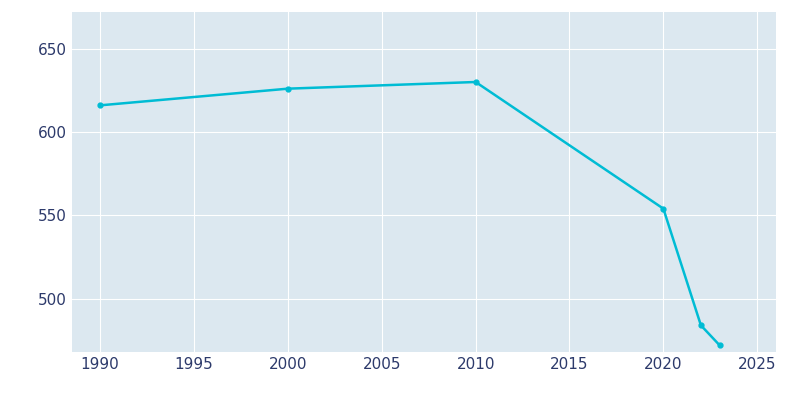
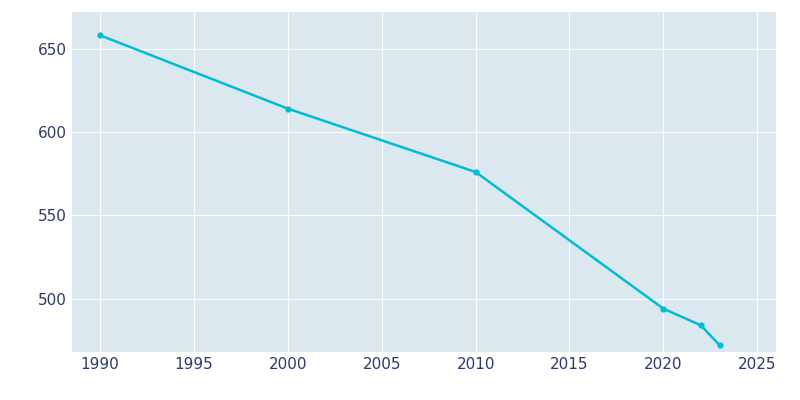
1990: 616 -> 658
2000: 626 -> 614
2010: 630 -> 576
2020: 554 -> 494
